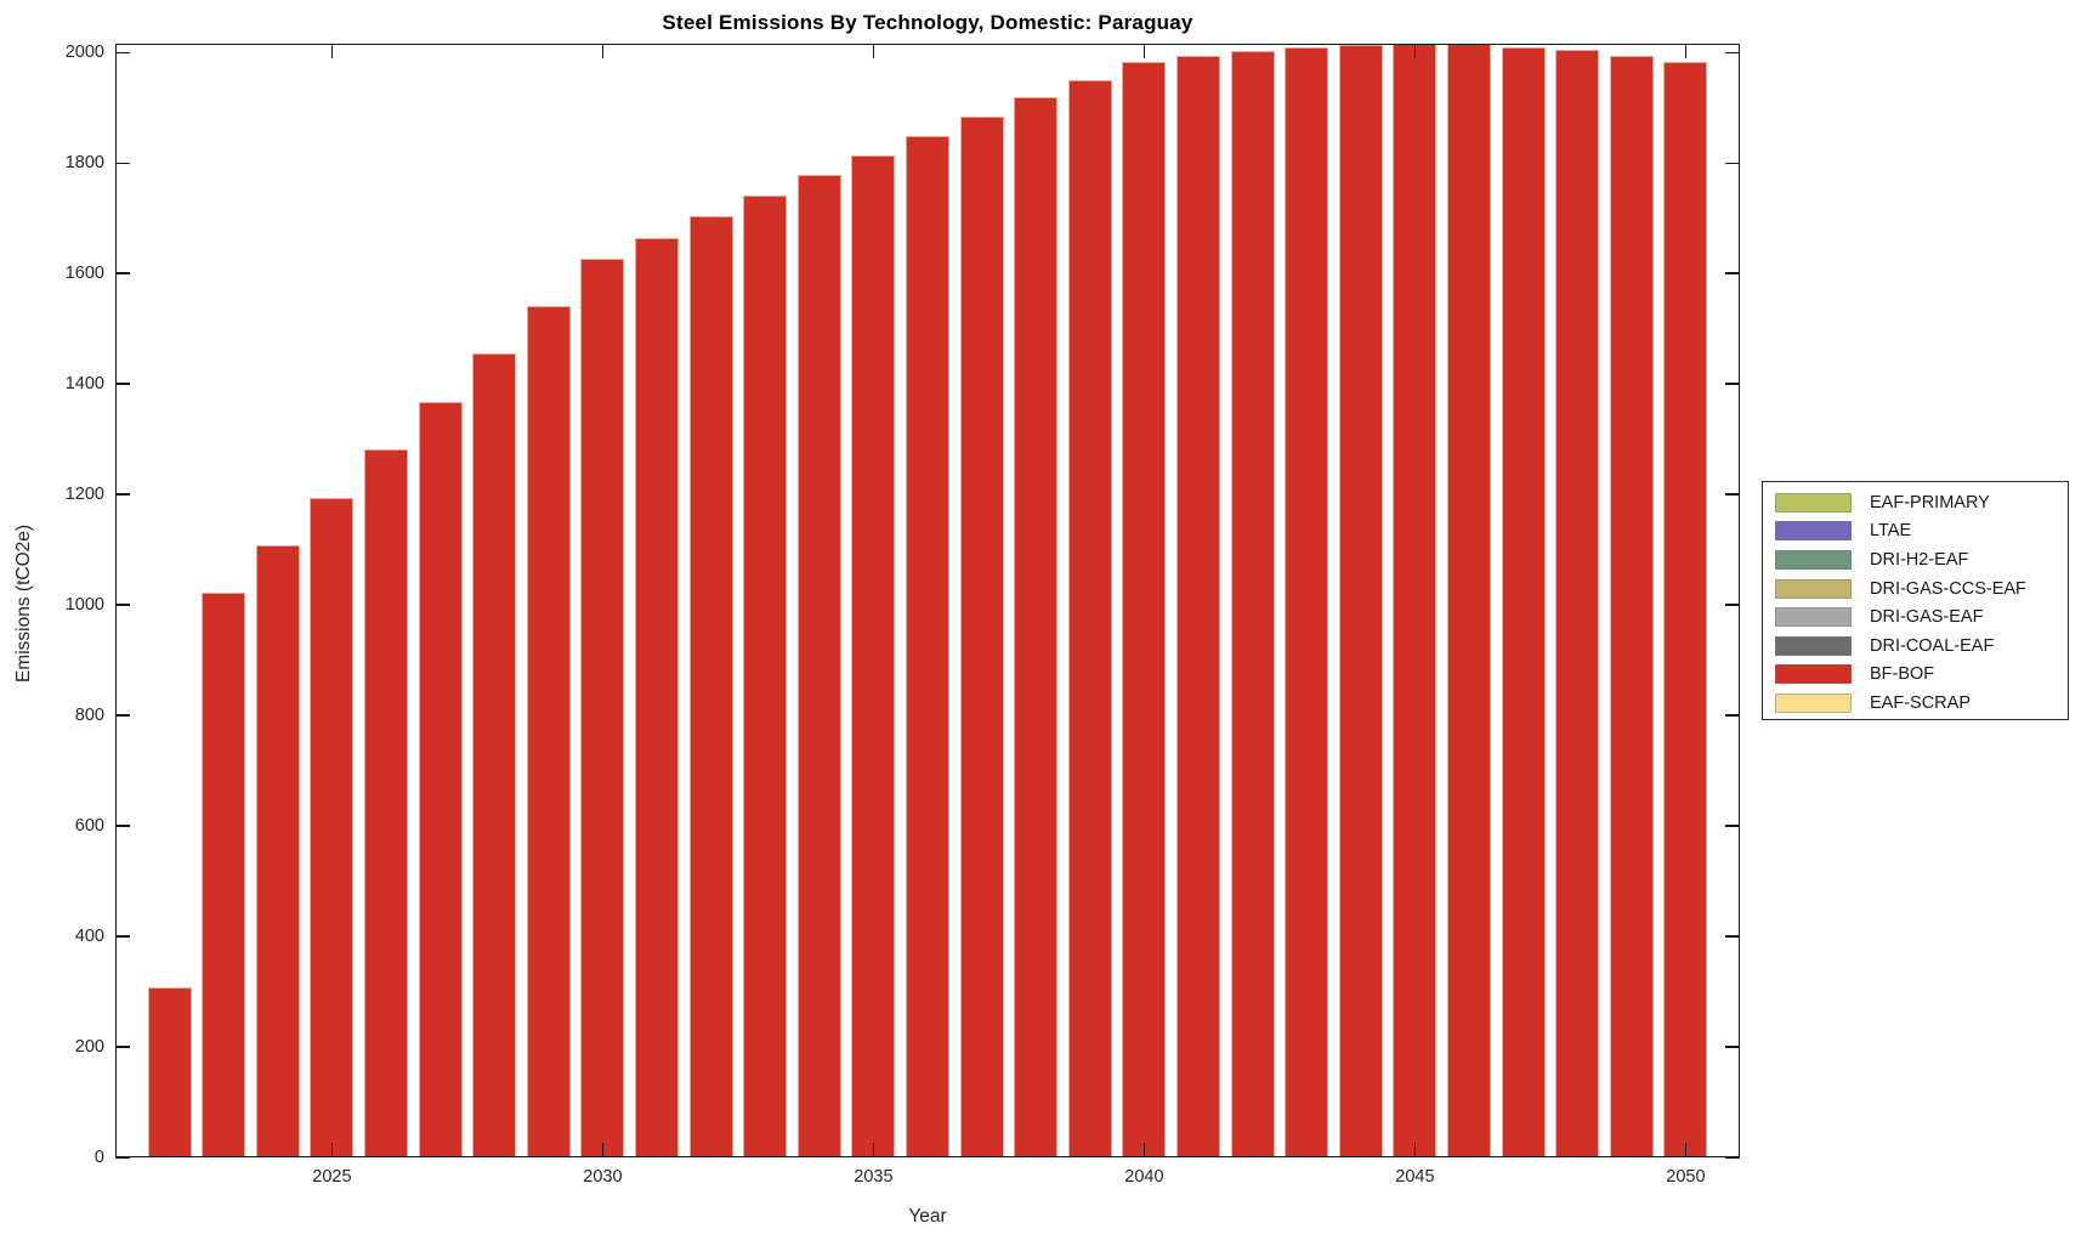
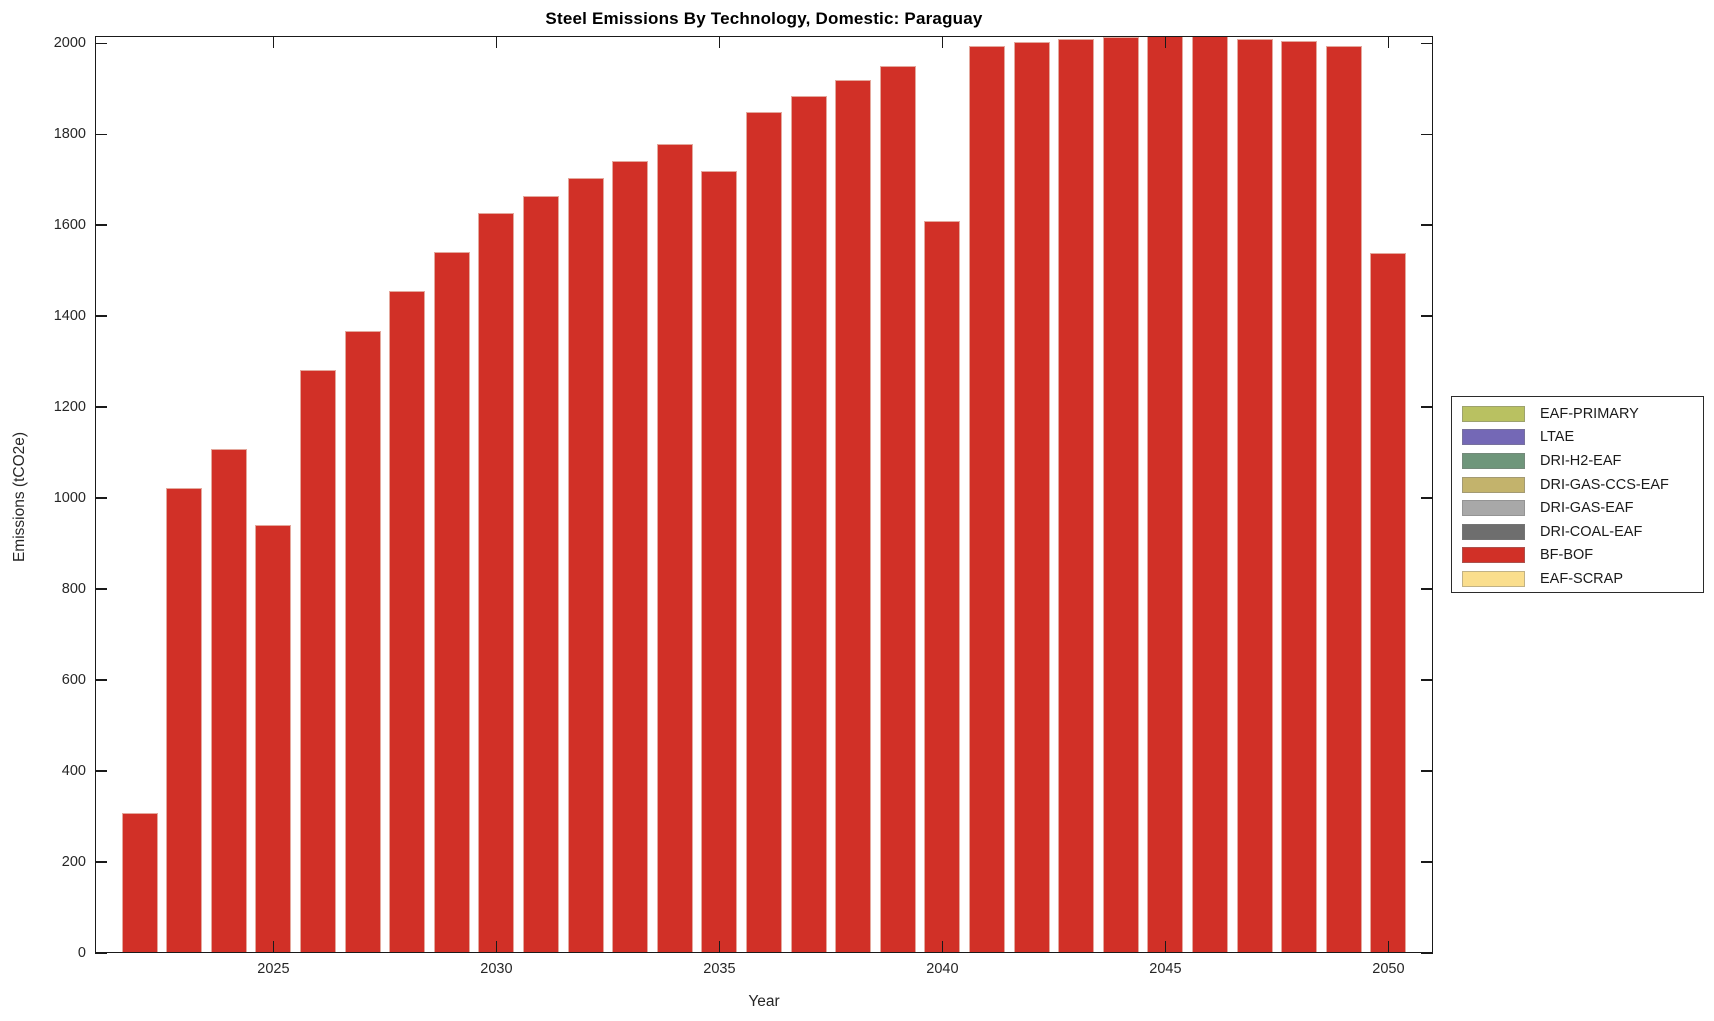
2025: 1190 -> 940
2035: 1810 -> 1720
2040: 1980 -> 1610
2050: 1980 -> 1540
